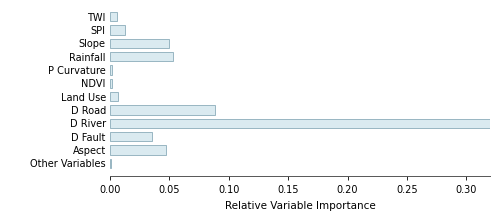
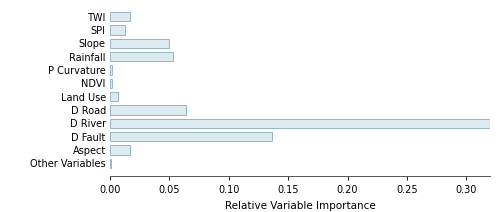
TWI: 0.006 -> 0.017
D Road: 0.088 -> 0.064
D Fault: 0.035 -> 0.136
Aspect: 0.047 -> 0.017
